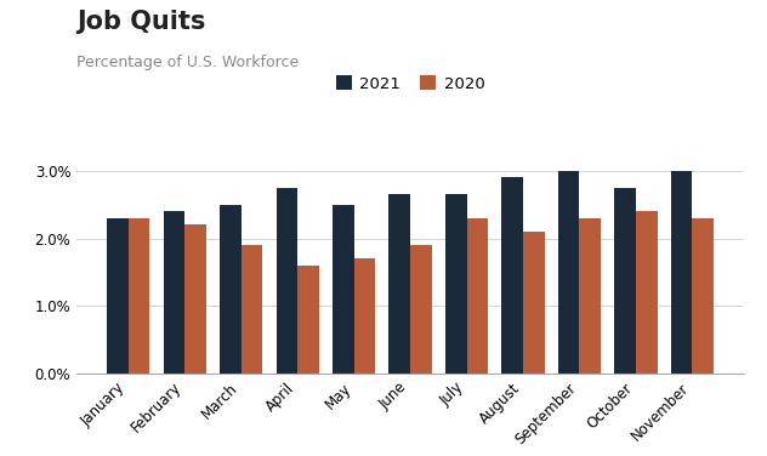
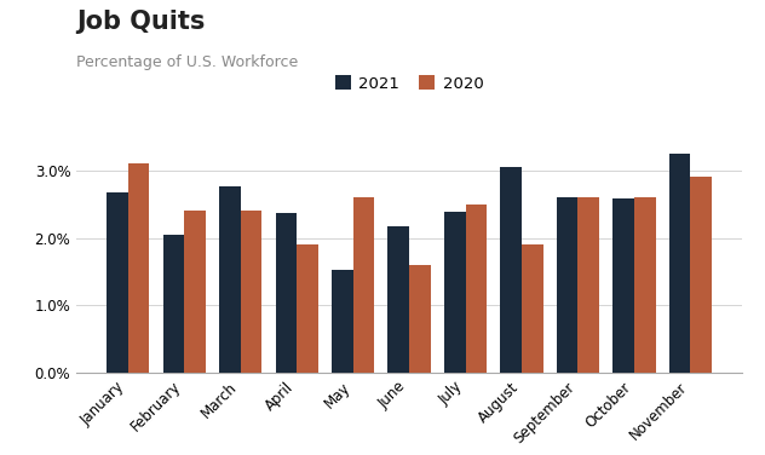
2021/January: 2.30% -> 2.68%
2020/January: 2.3% -> 3.1%
2021/February: 2.40% -> 2.04%
2020/February: 2.2% -> 2.4%
2021/March: 2.50% -> 2.76%
2020/March: 1.9% -> 2.4%
2021/April: 2.75% -> 2.36%
2020/April: 1.6% -> 1.9%
2021/May: 2.50% -> 1.52%
2020/May: 1.7% -> 2.6%
2021/June: 2.65% -> 2.18%
2020/June: 1.9% -> 1.6%
2021/July: 2.65% -> 2.38%
2020/July: 2.3% -> 2.5%
2021/August: 2.90% -> 3.04%
2020/August: 2.1% -> 1.9%
2021/September: 3.00% -> 2.60%
2020/September: 2.3% -> 2.6%
2021/October: 2.75% -> 2.58%
2020/October: 2.4% -> 2.6%
2021/November: 3.00% -> 3.24%
2020/November: 2.3% -> 2.9%
